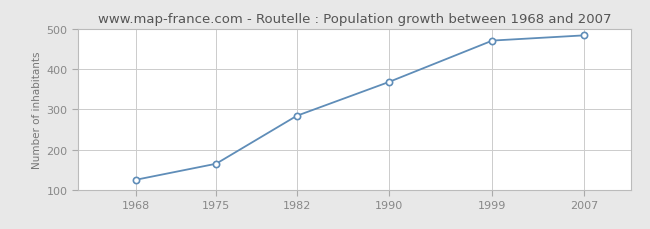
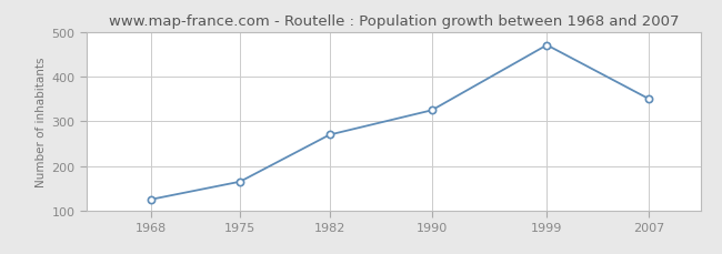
1982: 284 -> 270
1990: 368 -> 325
2007: 484 -> 350
